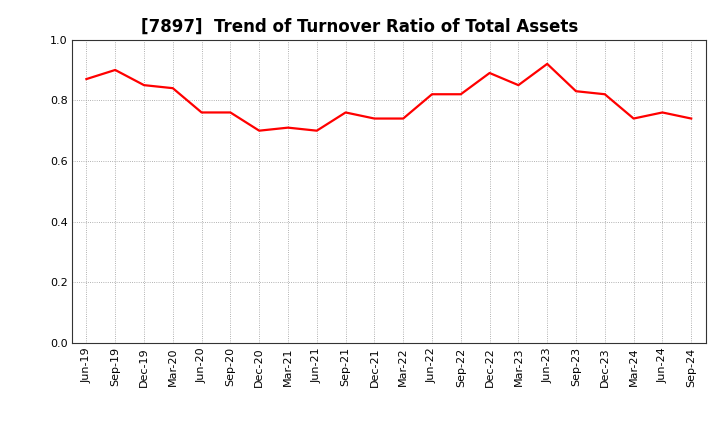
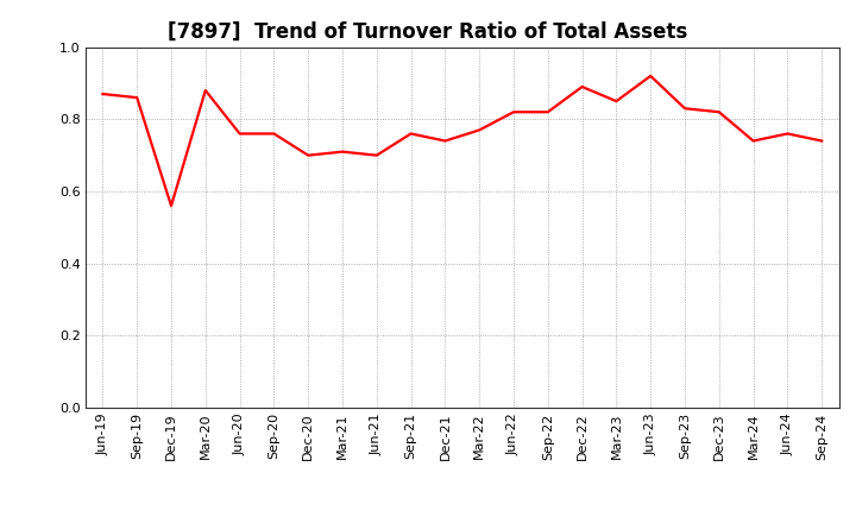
Sep-19: 0.90 -> 0.86
Dec-19: 0.85 -> 0.56
Mar-20: 0.84 -> 0.88
Mar-22: 0.74 -> 0.77
